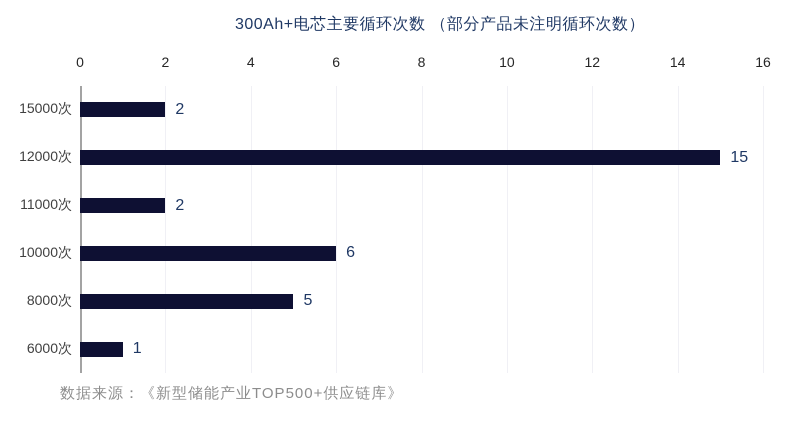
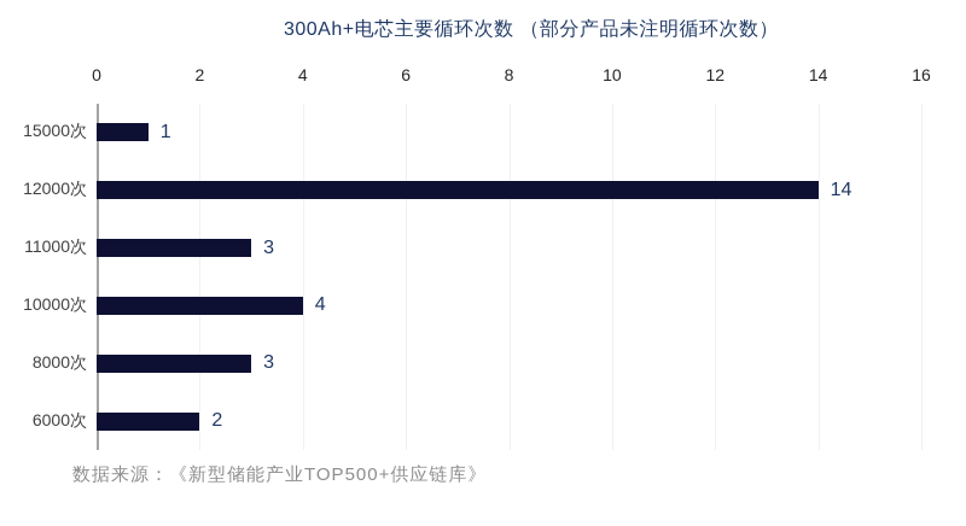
15000次: 2 -> 1
12000次: 15 -> 14
11000次: 2 -> 3
10000次: 6 -> 4
8000次: 5 -> 3
6000次: 1 -> 2
